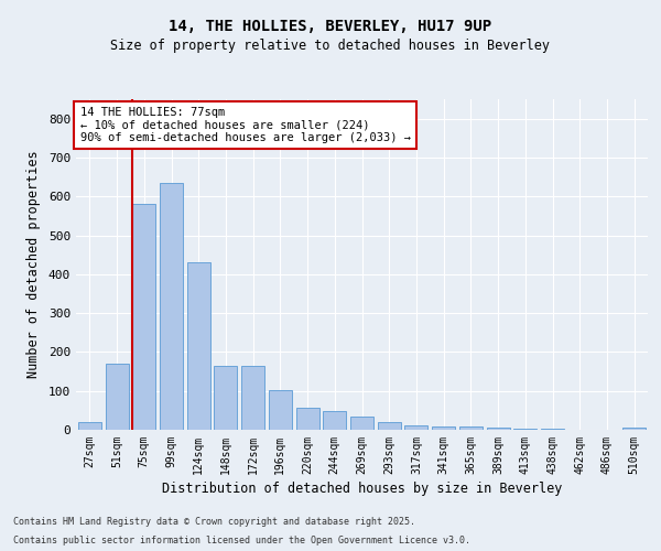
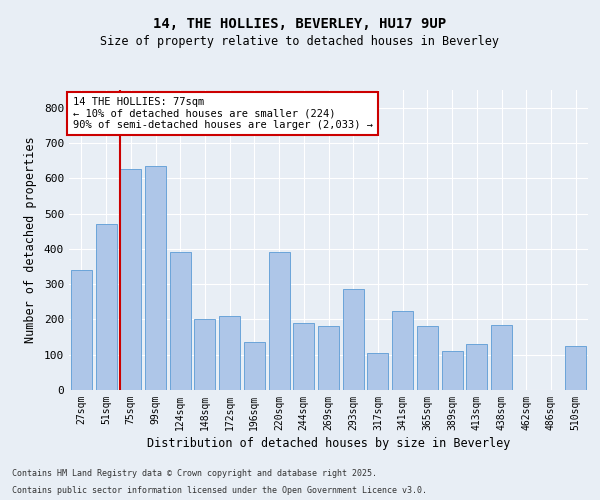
27sqm: 20 -> 340
51sqm: 170 -> 470
75sqm: 580 -> 625
124sqm: 430 -> 390
148sqm: 165 -> 200
172sqm: 165 -> 210
196sqm: 103 -> 135
220sqm: 57 -> 390
244sqm: 47 -> 190
269sqm: 35 -> 180
293sqm: 20 -> 285
317sqm: 12 -> 105
341sqm: 9 -> 225
365sqm: 8 -> 180
389sqm: 5 -> 110
413sqm: 3 -> 130
438sqm: 2 -> 185
510sqm: 5 -> 125
